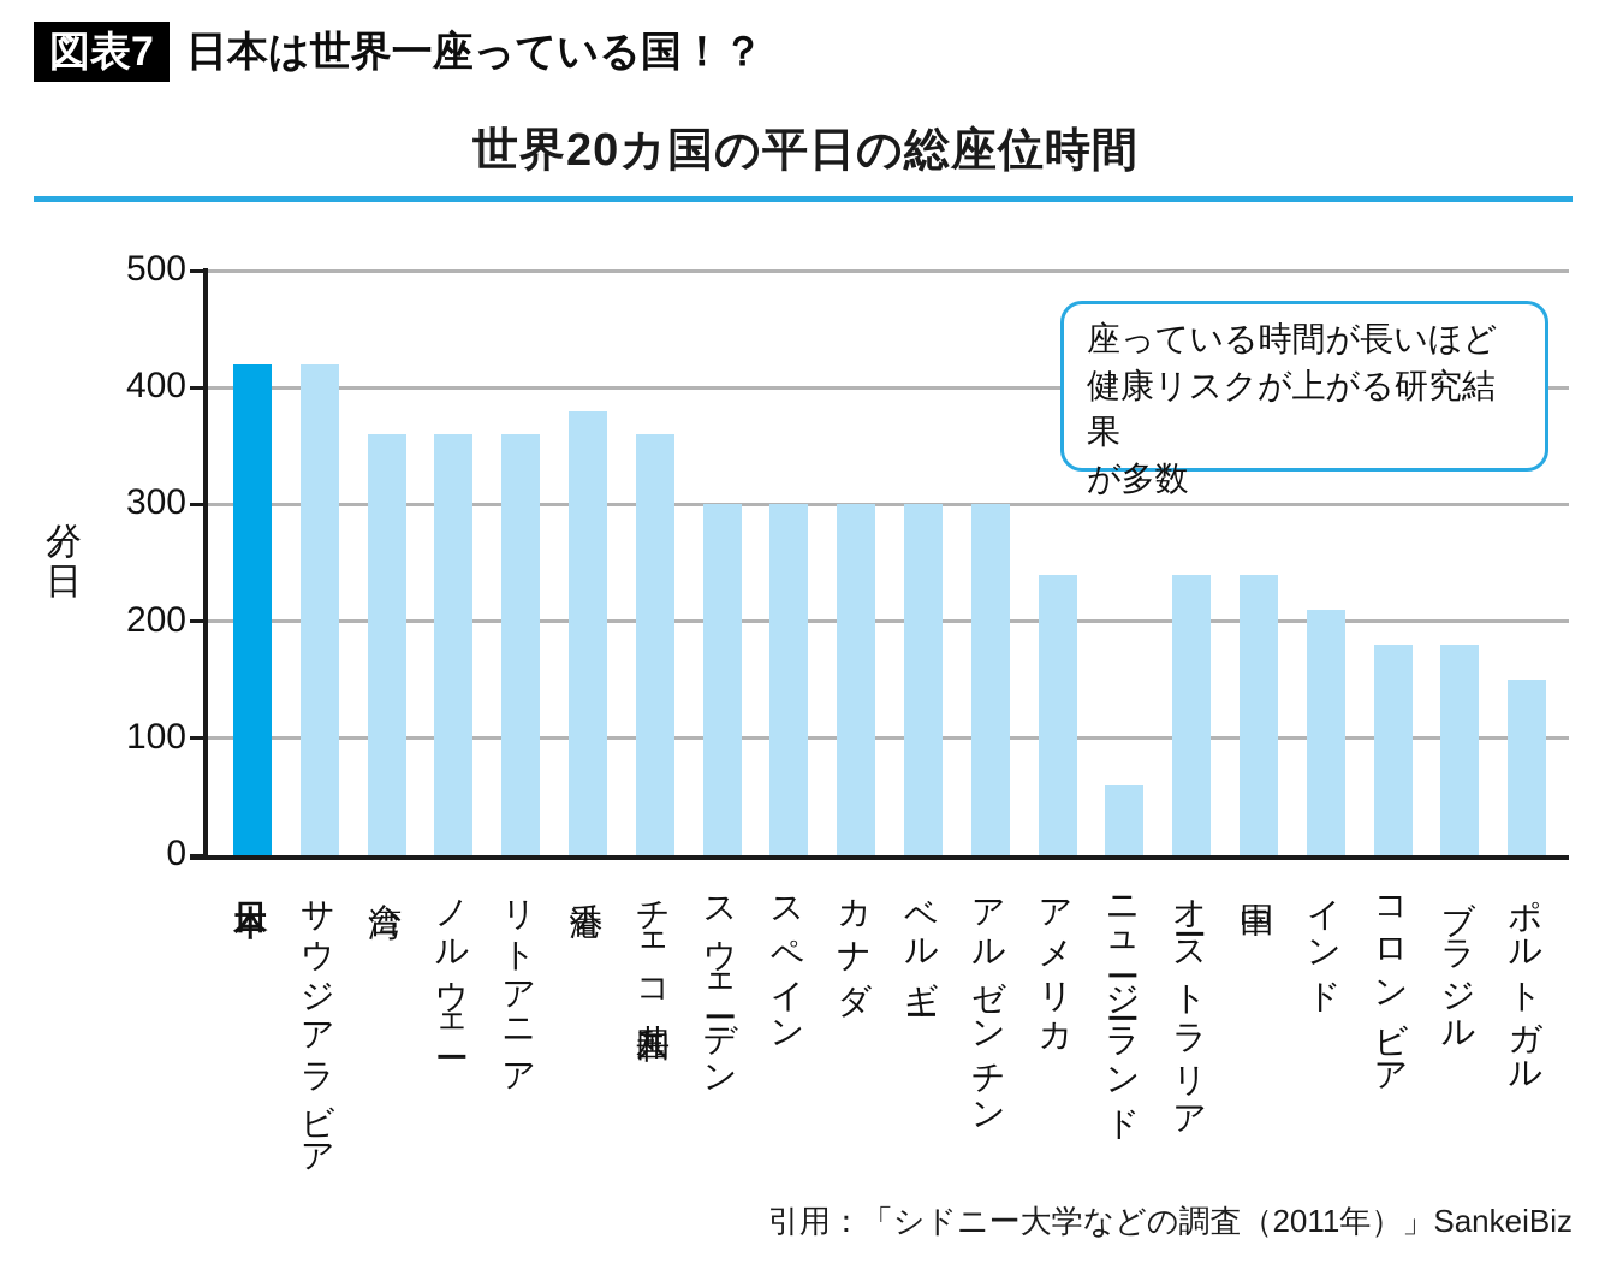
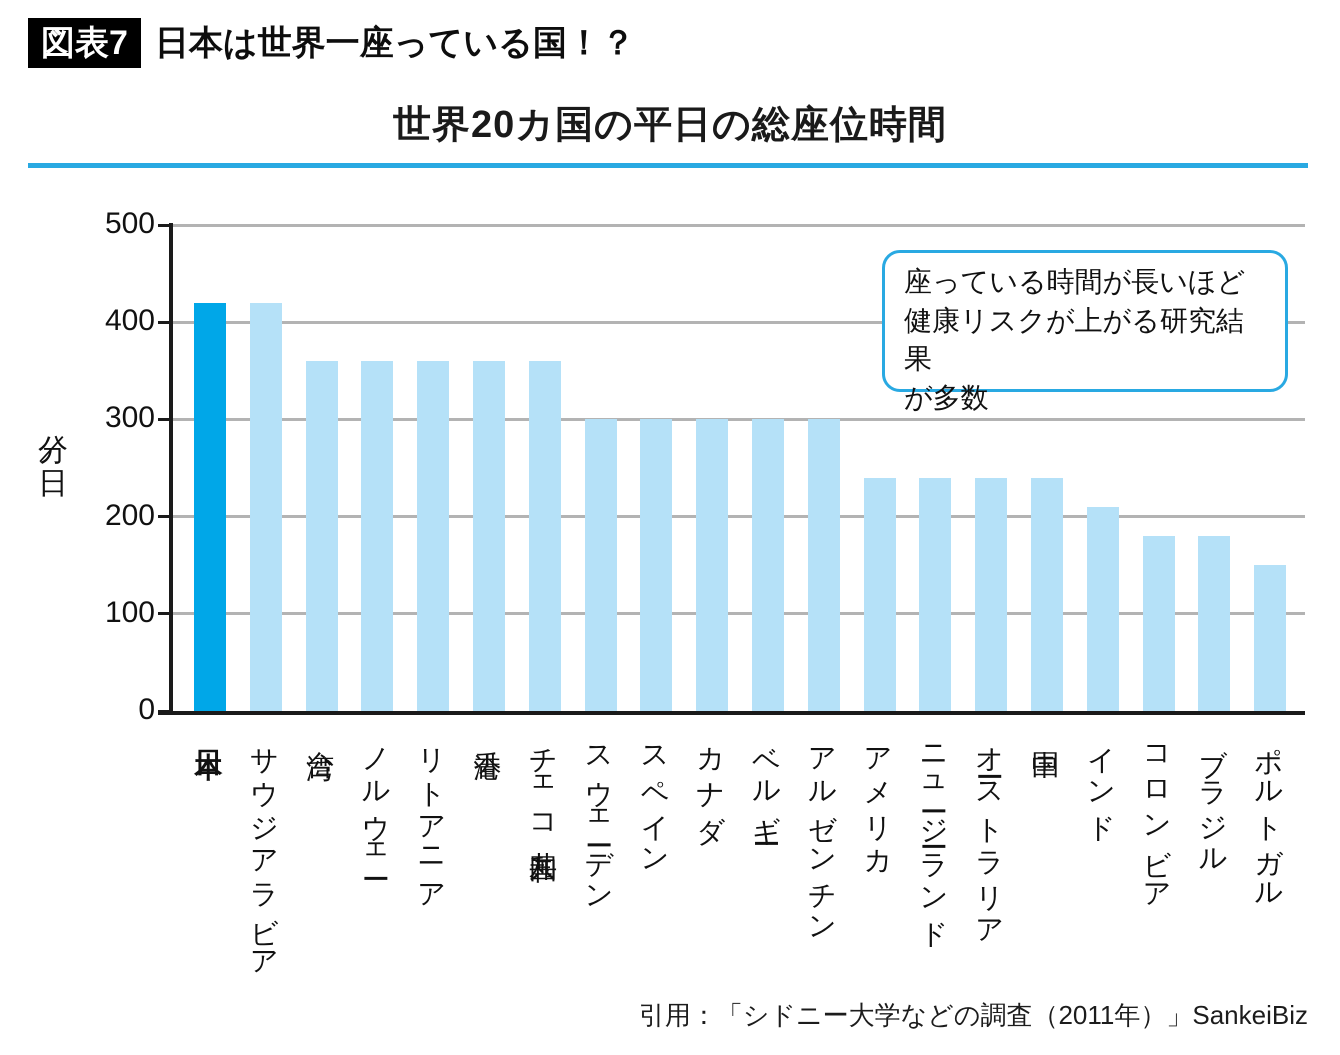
香港: 380 -> 360
ニュージーランド: 60 -> 240
